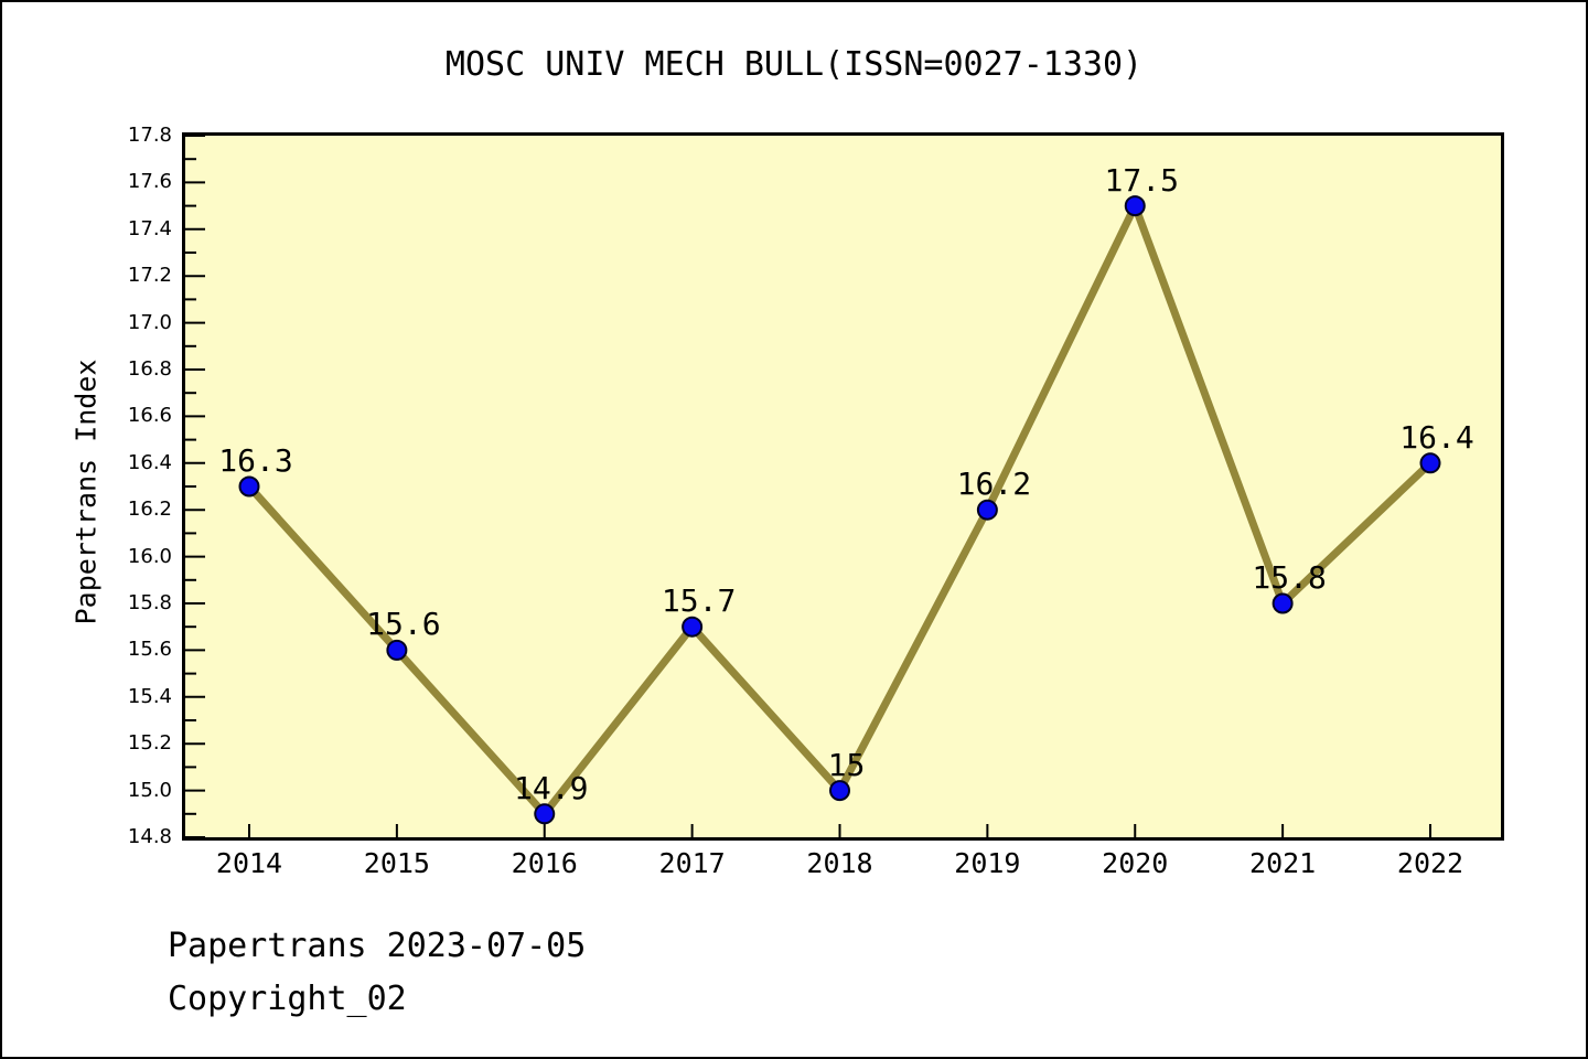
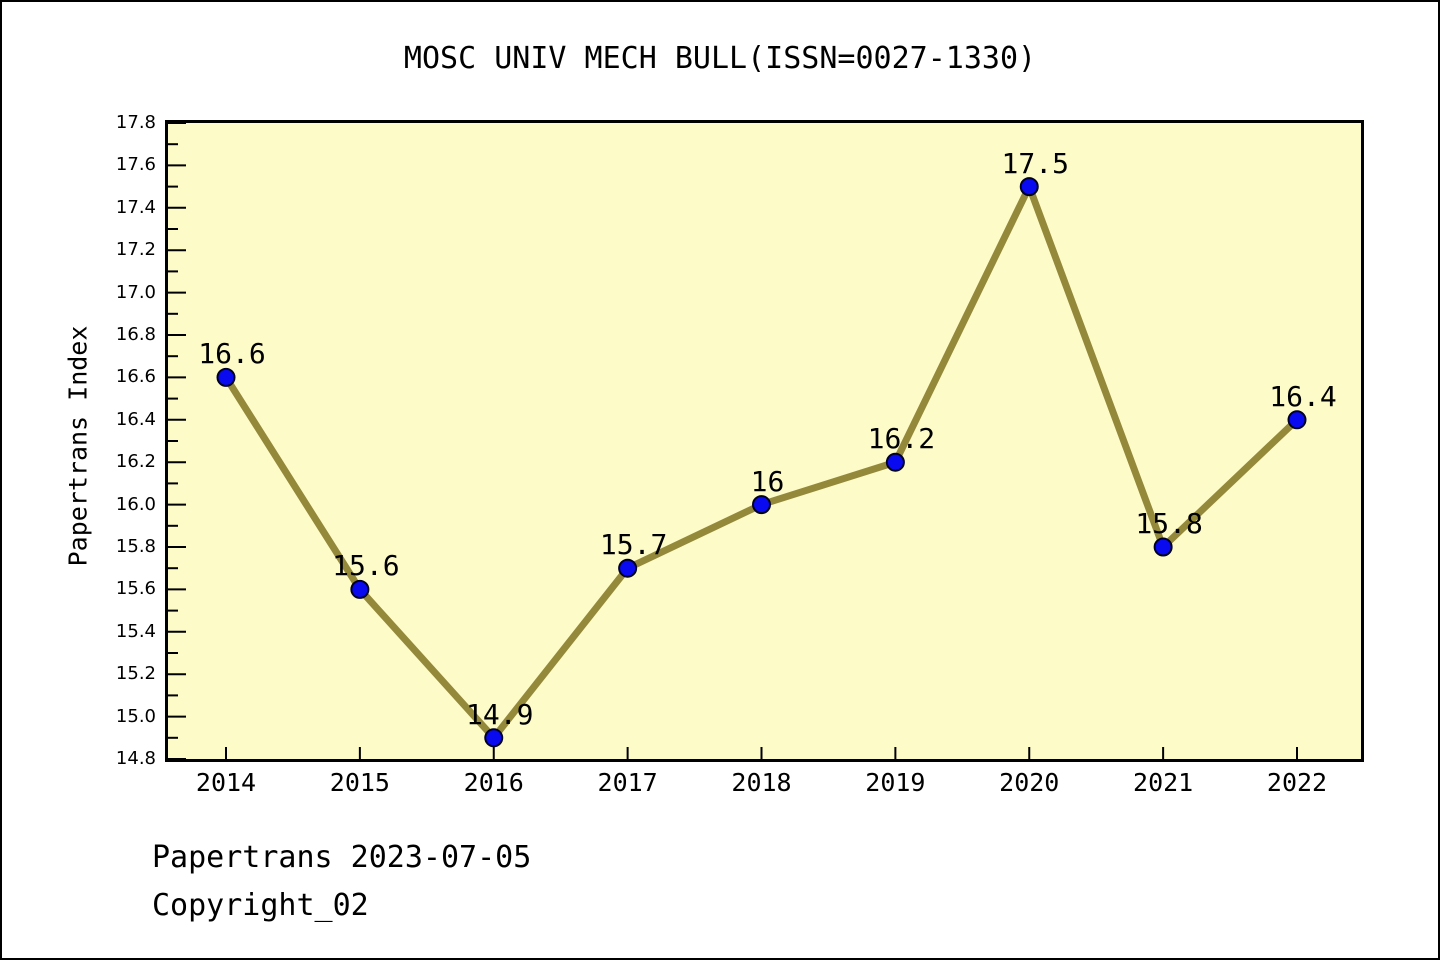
2014: 16.3 -> 16.6
2018: 15 -> 16
